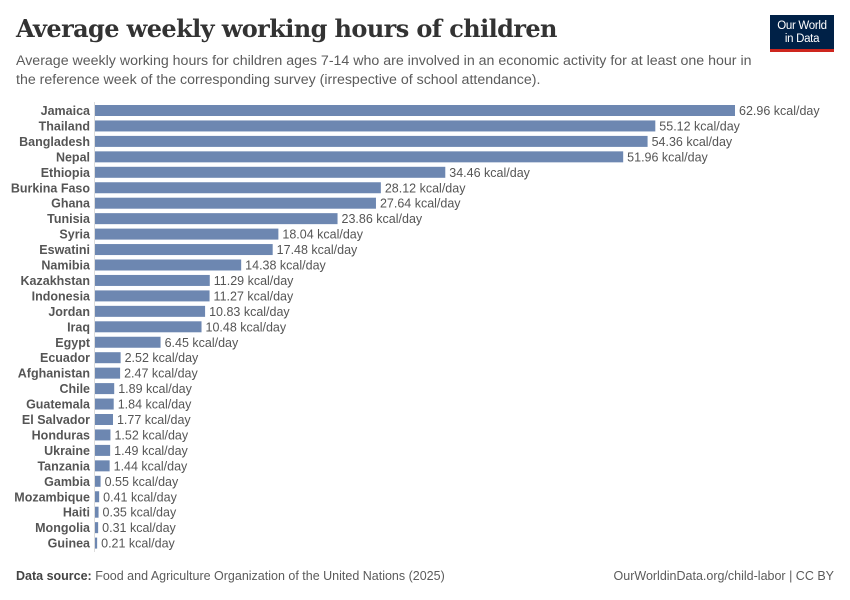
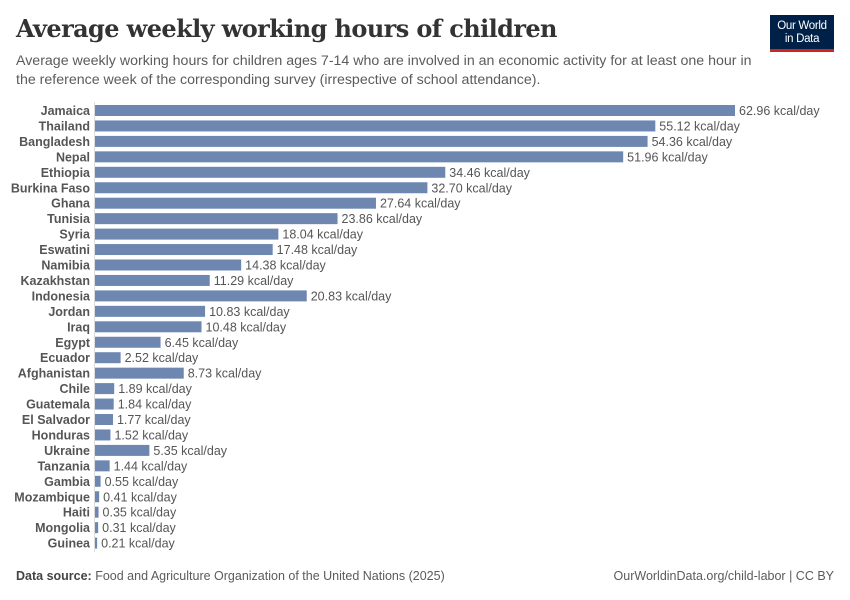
Burkina Faso: 28.12 -> 32.70
Indonesia: 11.27 -> 20.83
Afghanistan: 2.47 -> 8.73
Ukraine: 1.49 -> 5.35
